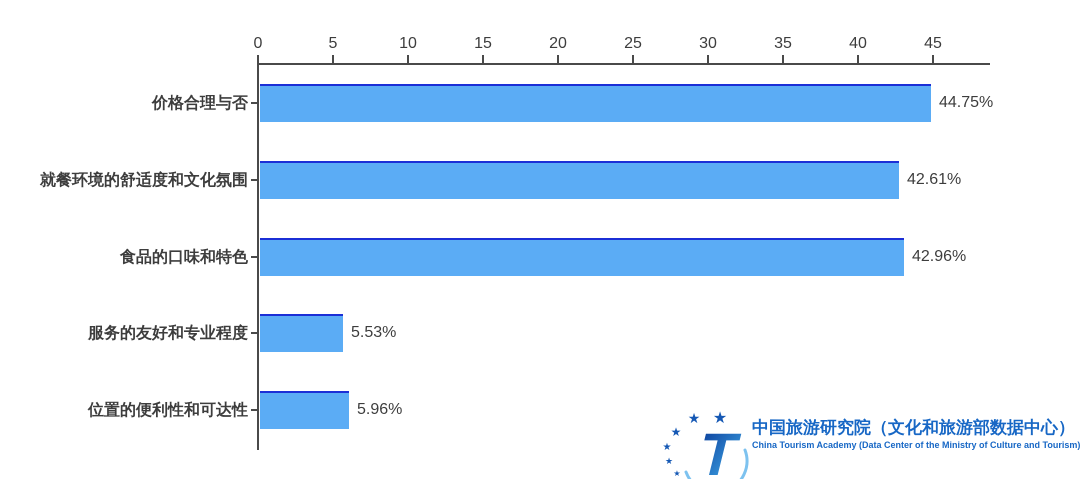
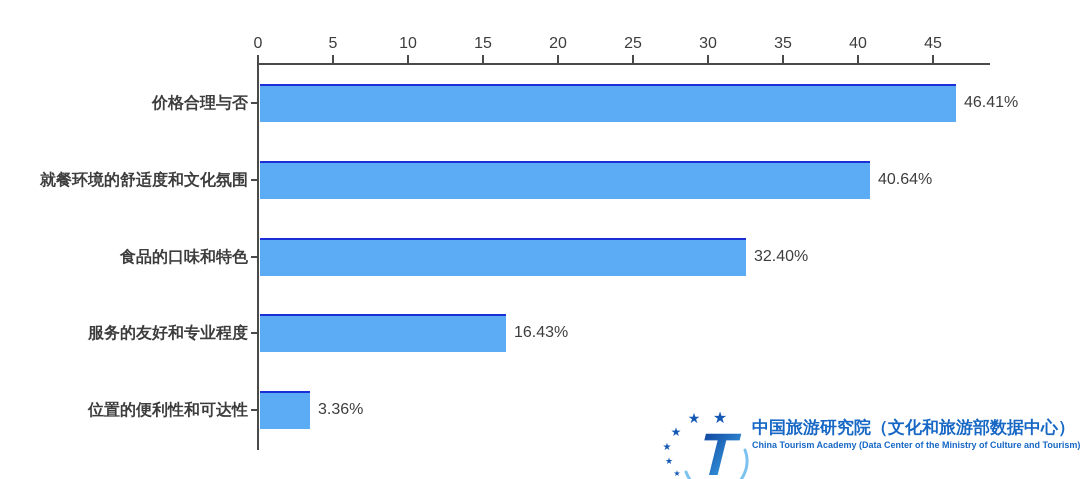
价格合理与否: 44.75% -> 46.41%
就餐环境的舒适度和文化氛围: 42.61% -> 40.64%
食品的口味和特色: 42.96% -> 32.40%
服务的友好和专业程度: 5.53% -> 16.43%
位置的便利性和可达性: 5.96% -> 3.36%
